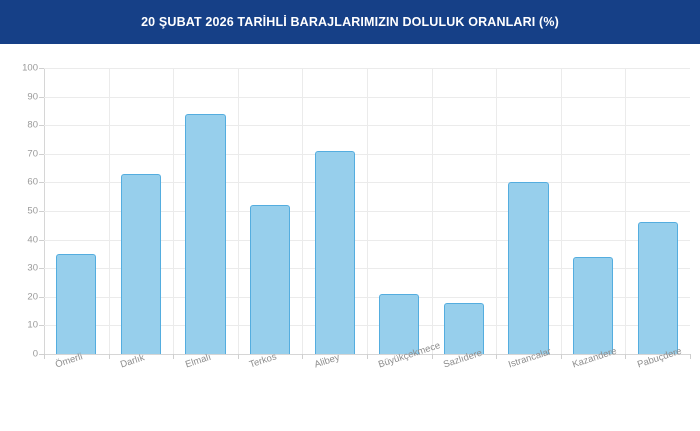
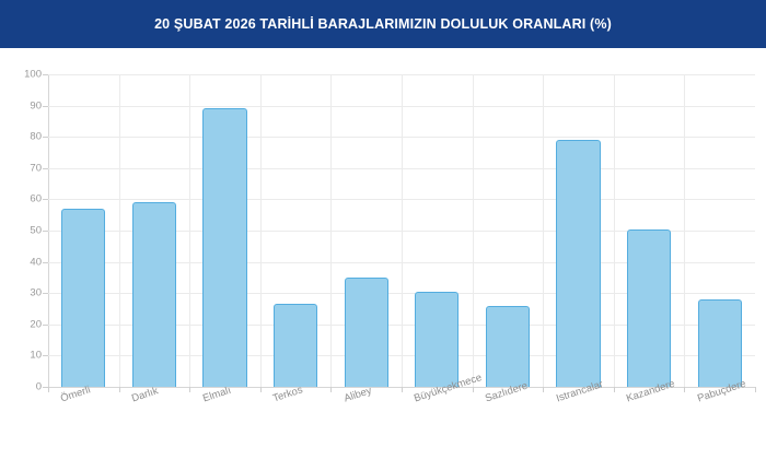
Ömerli: 35 -> 57
Darlık: 63 -> 59
Elmalı: 84 -> 89
Terkos: 52 -> 26
Alibey: 71 -> 35
Büyükçekmece: 21 -> 30
Sazlıdere: 18 -> 26
Istrancalar: 60 -> 79
Kazandere: 34 -> 50
Pabuçdere: 46 -> 28
